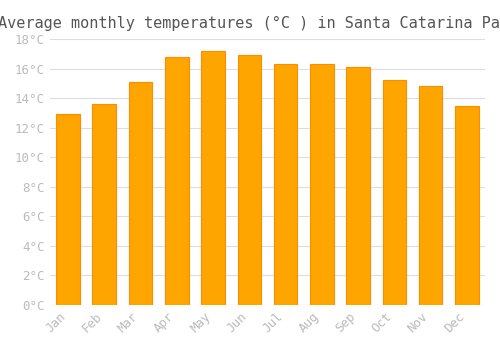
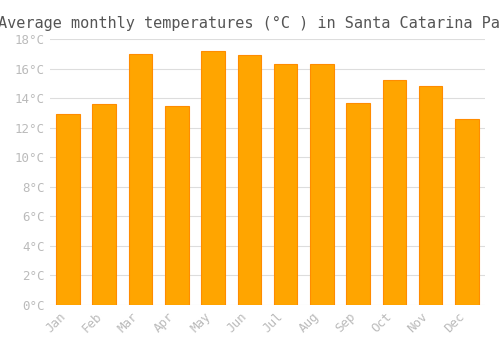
Mar: 15.1°C -> 17.0°C
Apr: 16.8°C -> 13.5°C
Sep: 16.1°C -> 13.7°C
Dec: 13.5°C -> 12.6°C
